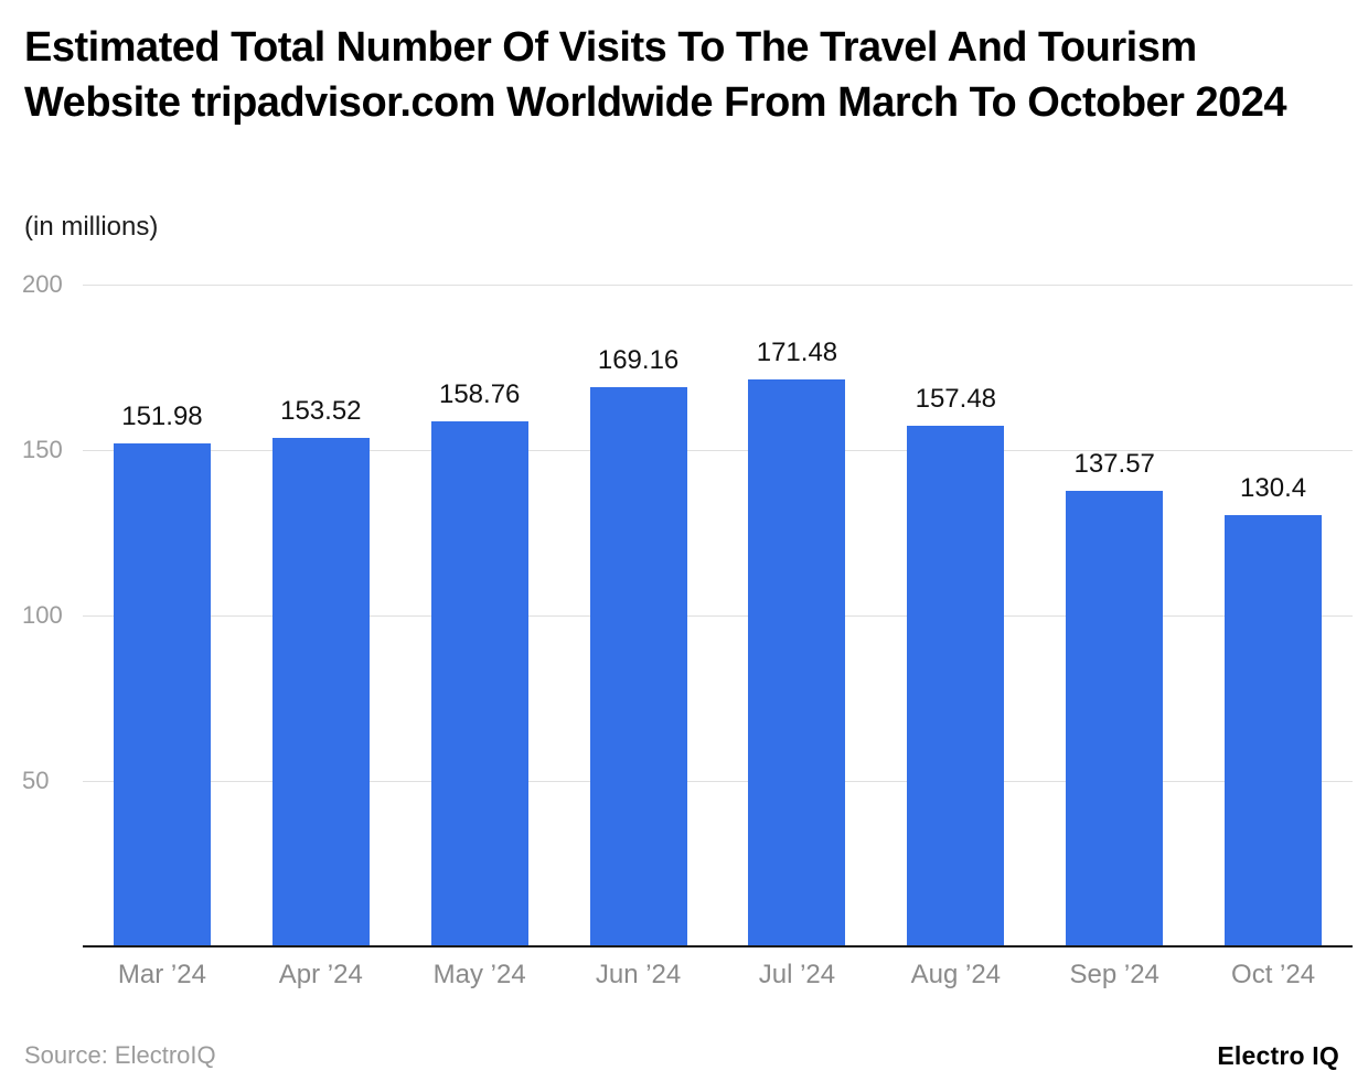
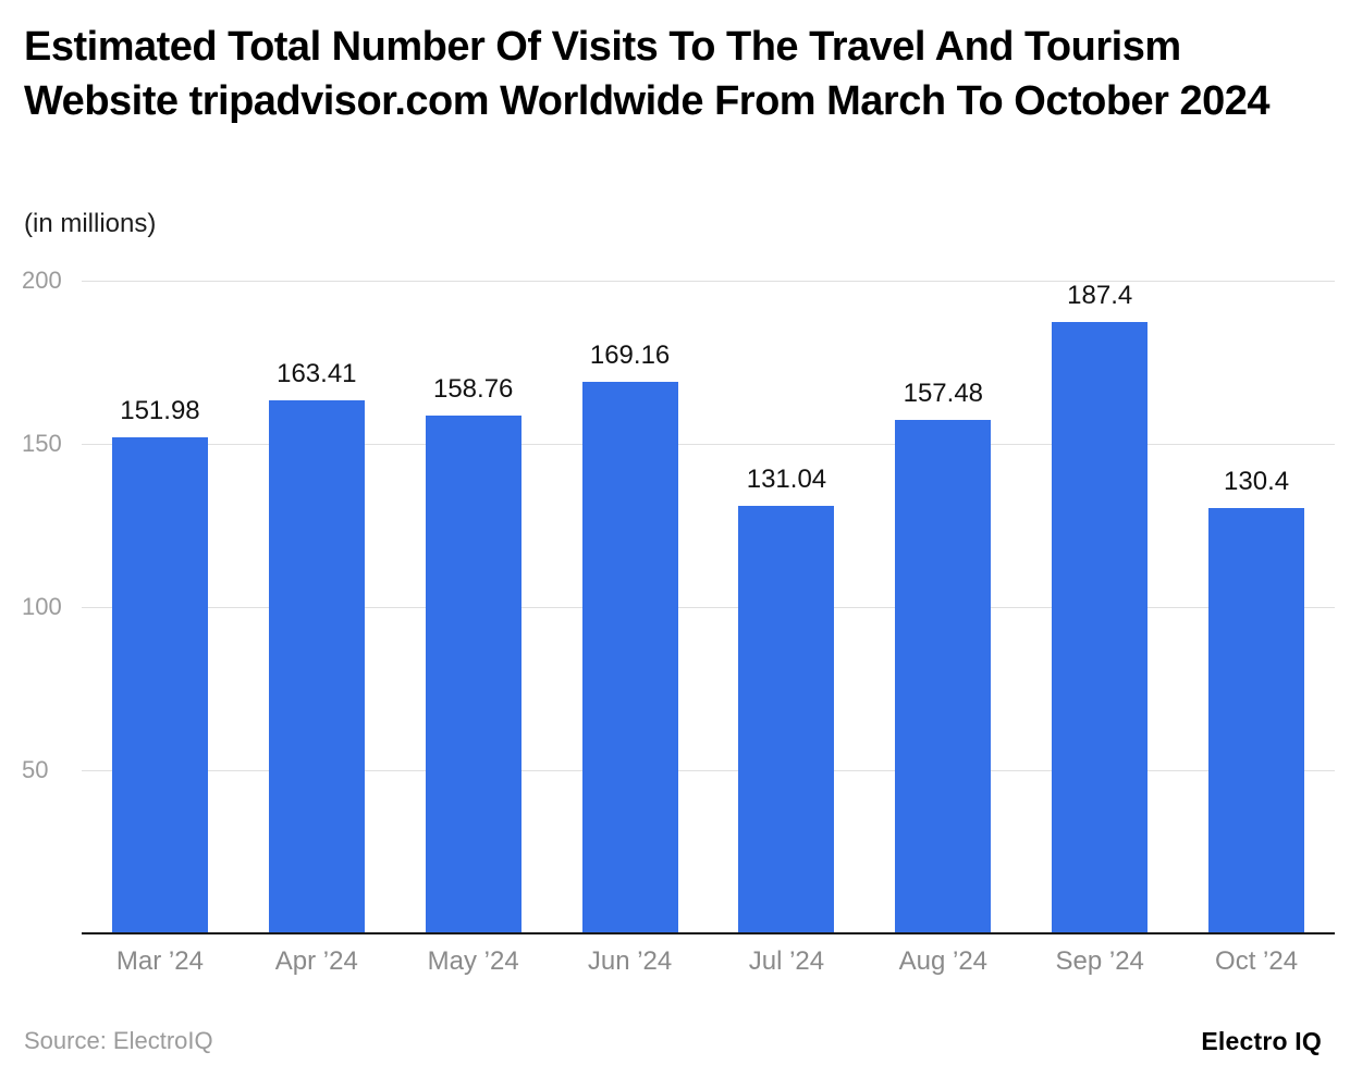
Apr ’24: 153.52 -> 163.41
Jul ’24: 171.48 -> 131.04
Sep ’24: 137.57 -> 187.4
